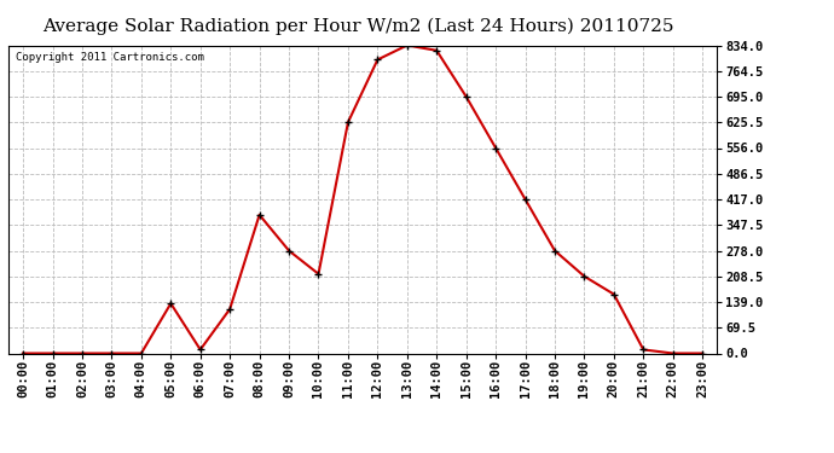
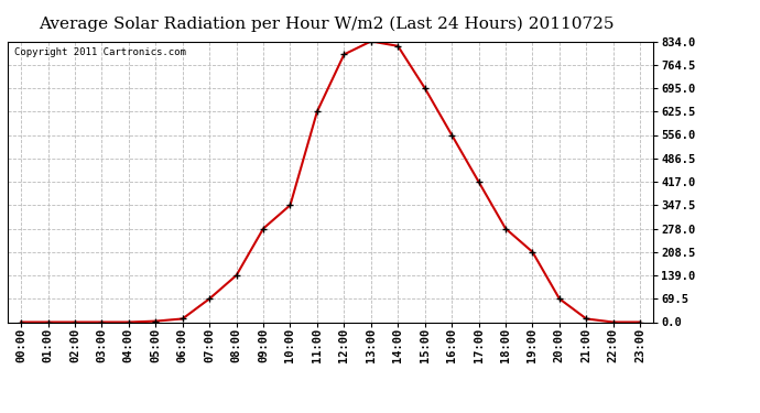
05:00: 135 -> 3
07:00: 120 -> 70
08:00: 375 -> 139
10:00: 215 -> 348
20:00: 160 -> 70
